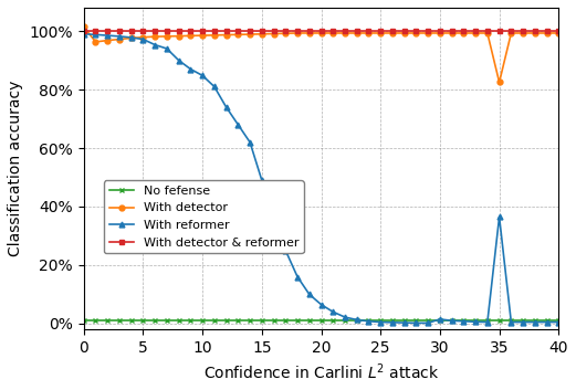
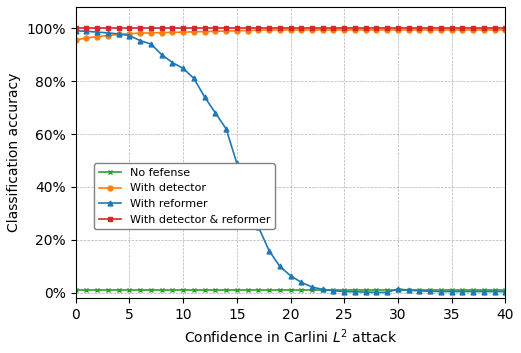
With detector/0: 101.5% -> 95.5%
With detector/35: 82.5% -> 99.3%
With reformer/35: 36.5% -> 0.5%
